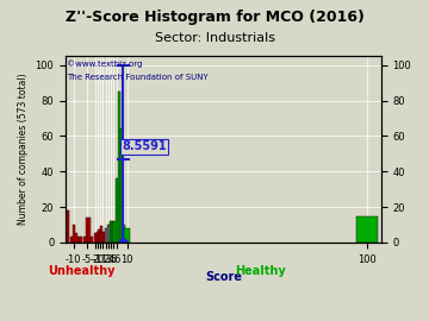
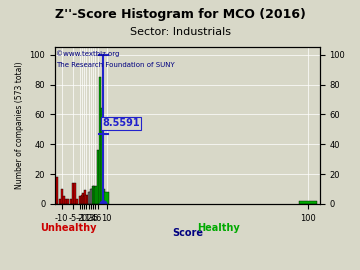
100: 15 -> 2
